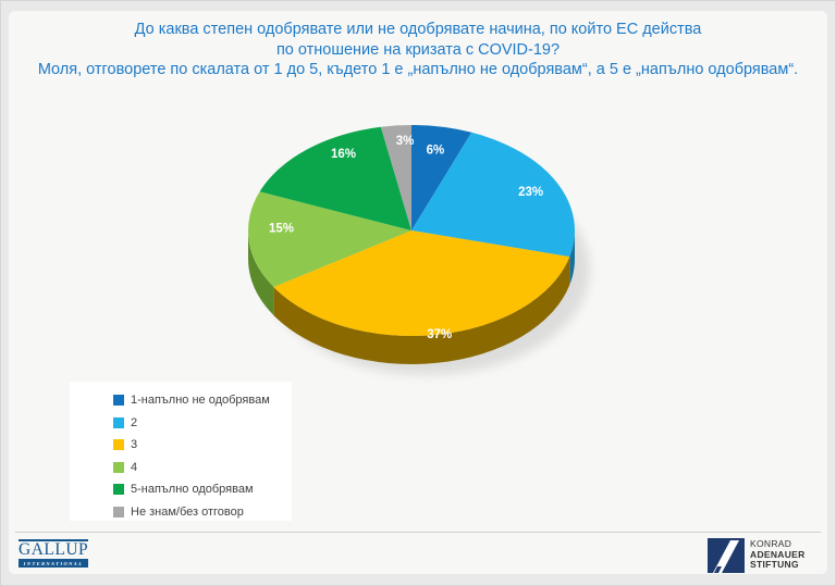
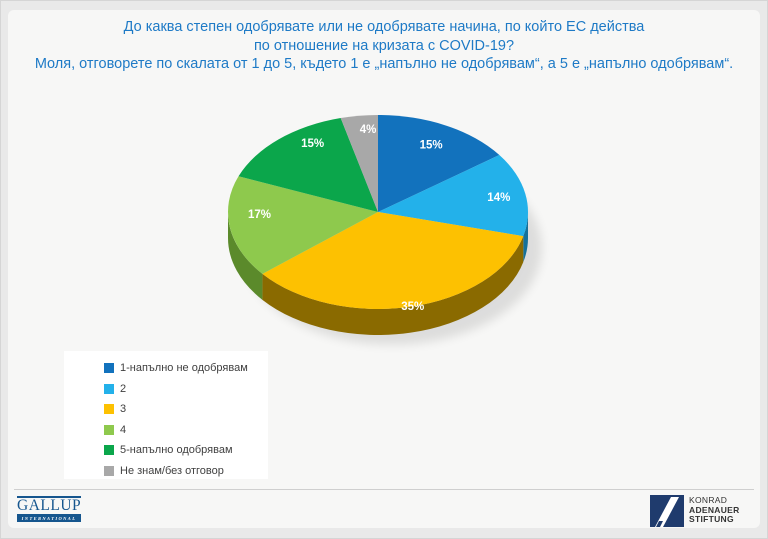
1-напълно не одобрявам: 6% -> 15%
2: 23% -> 14%
3: 37% -> 35%
4: 15% -> 17%
5-напълно одобрявам: 16% -> 15%
Не знам/без отговор: 3% -> 4%
